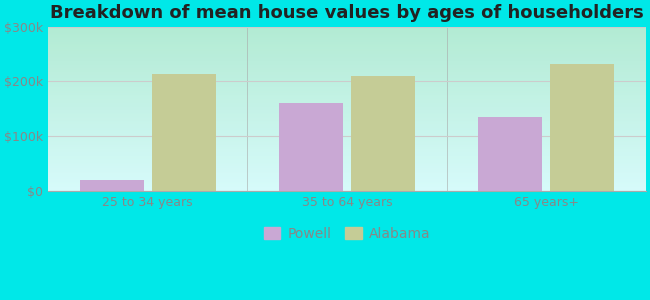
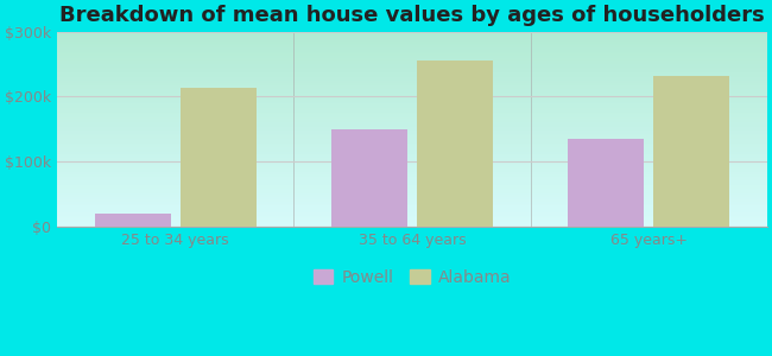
Powell/35 to 64 years: $160k -> $150k
Alabama/35 to 64 years: $210k -> $255k
